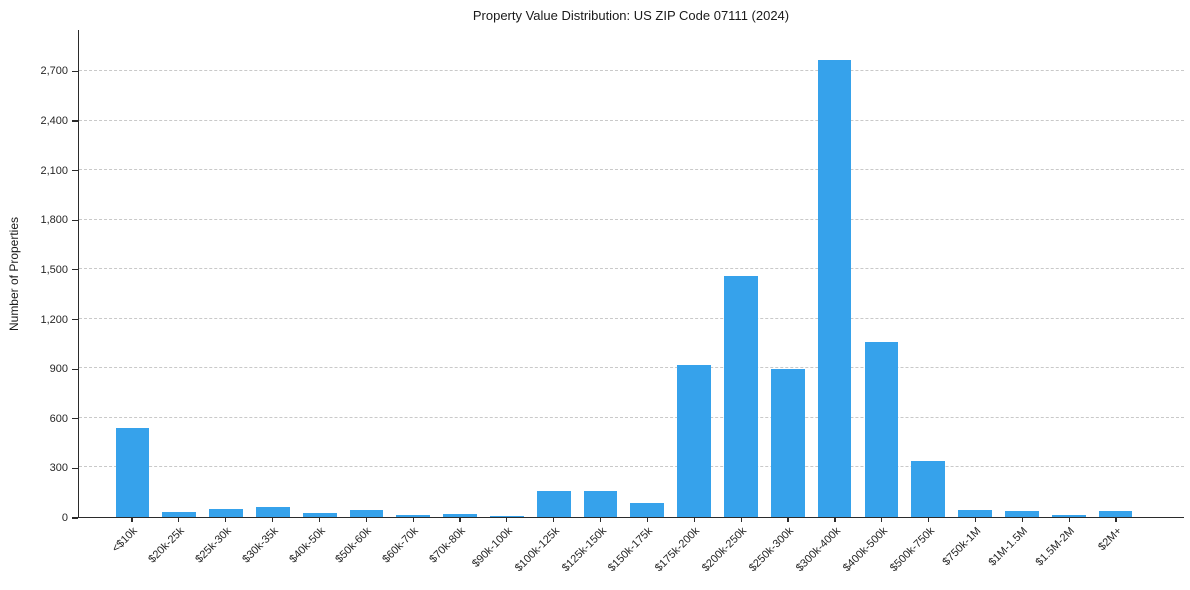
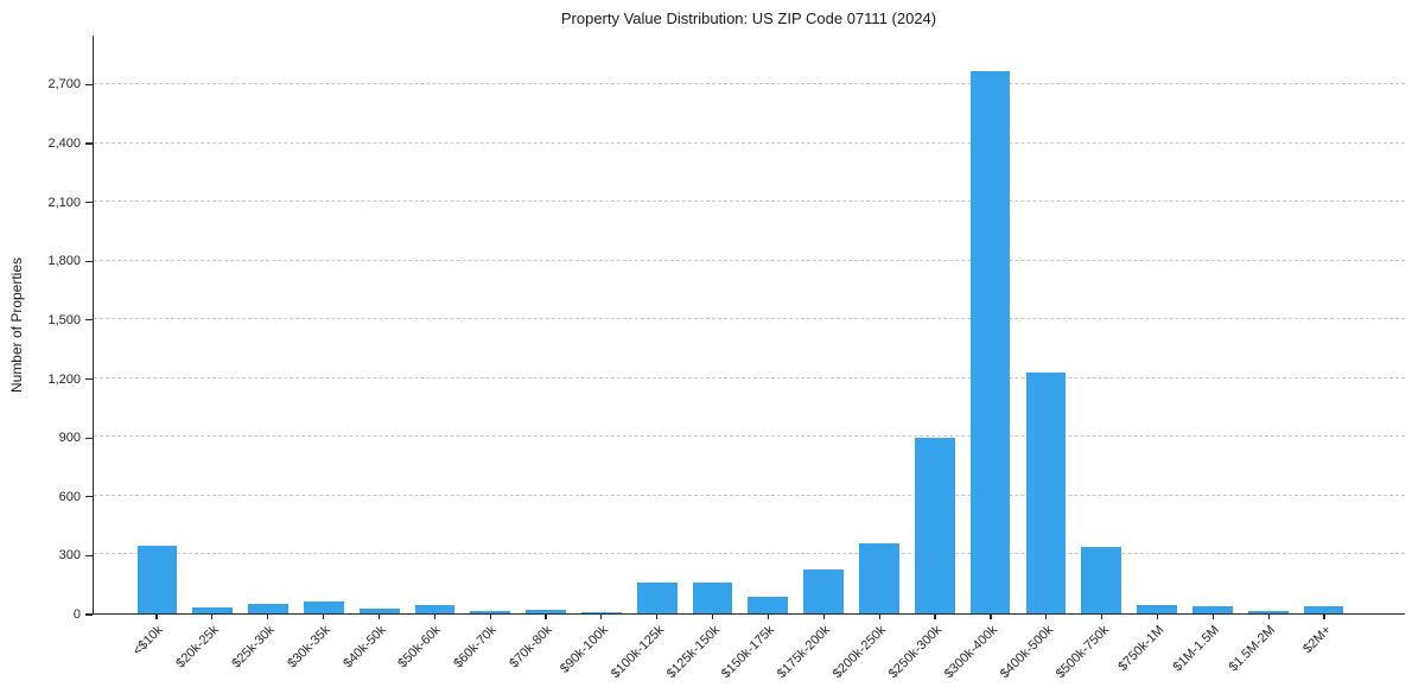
<$10k: 540 -> 340
$175k-200k: 920 -> 220
$200k-250k: 1460 -> 360
$400k-500k: 1060 -> 1230
